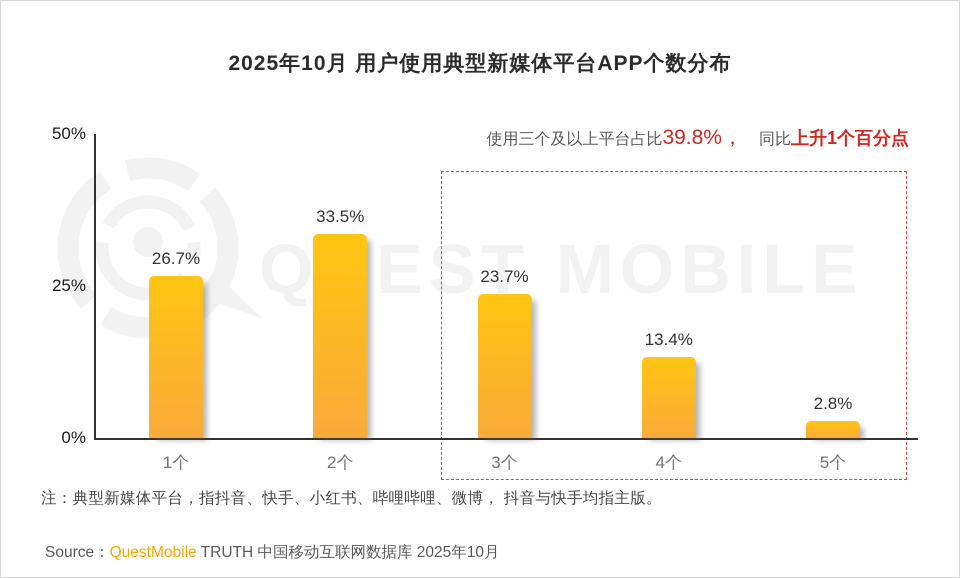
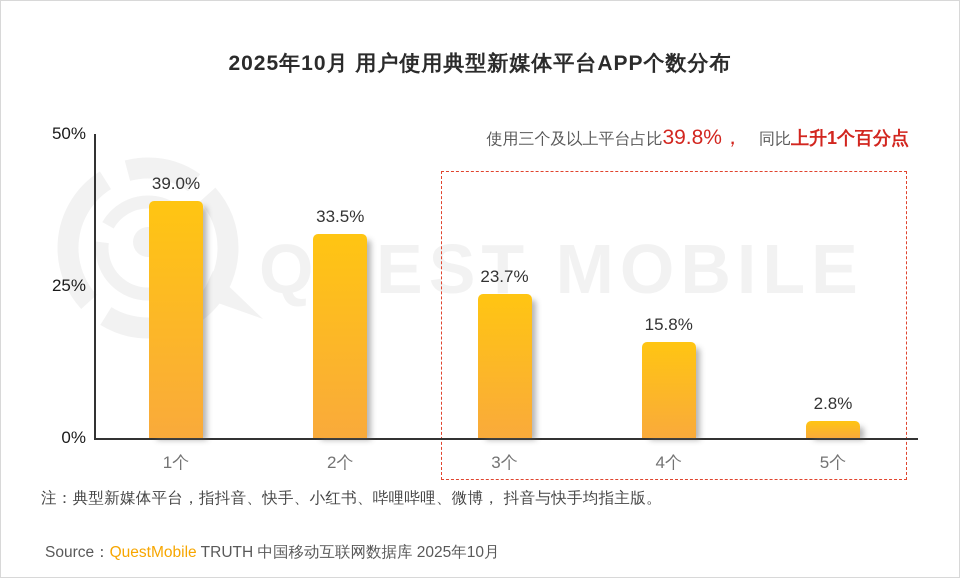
1个: 26.7% -> 39.0%
4个: 13.4% -> 15.8%
